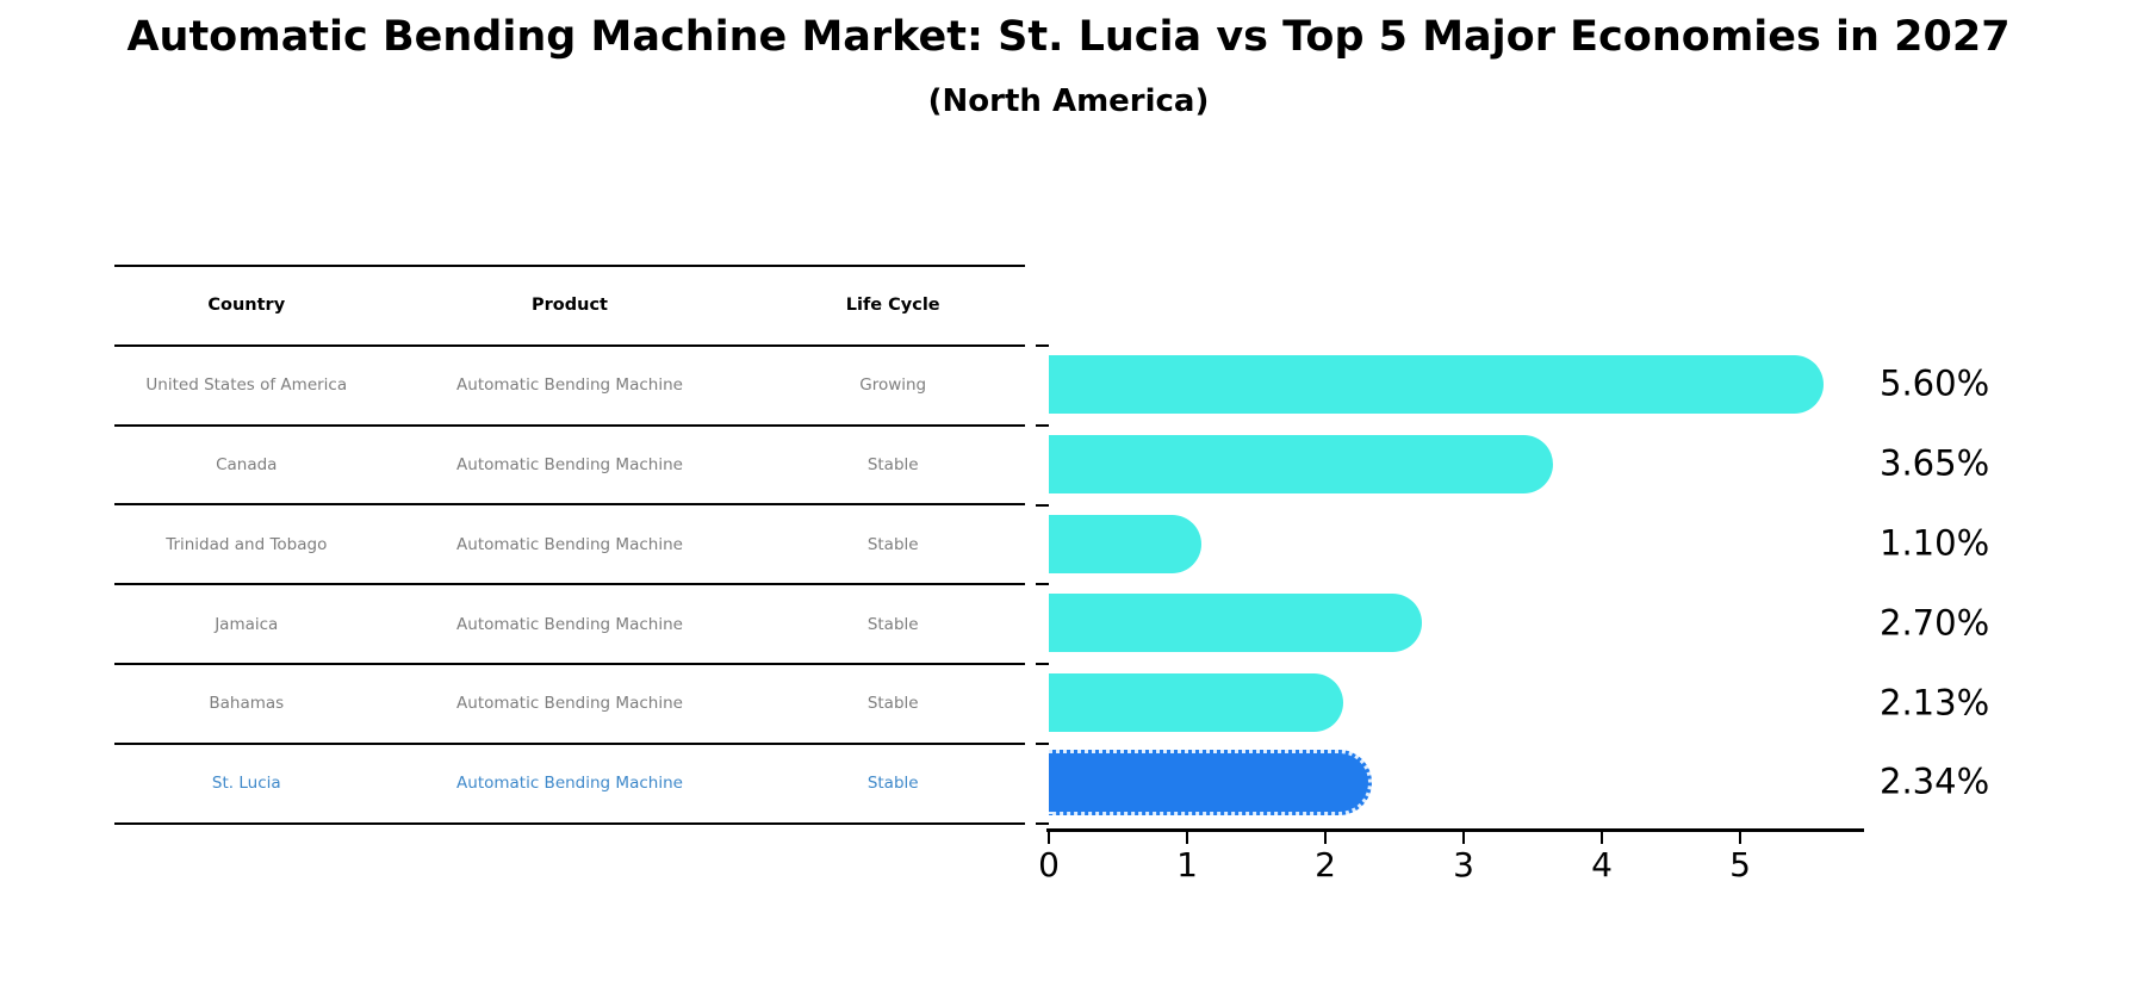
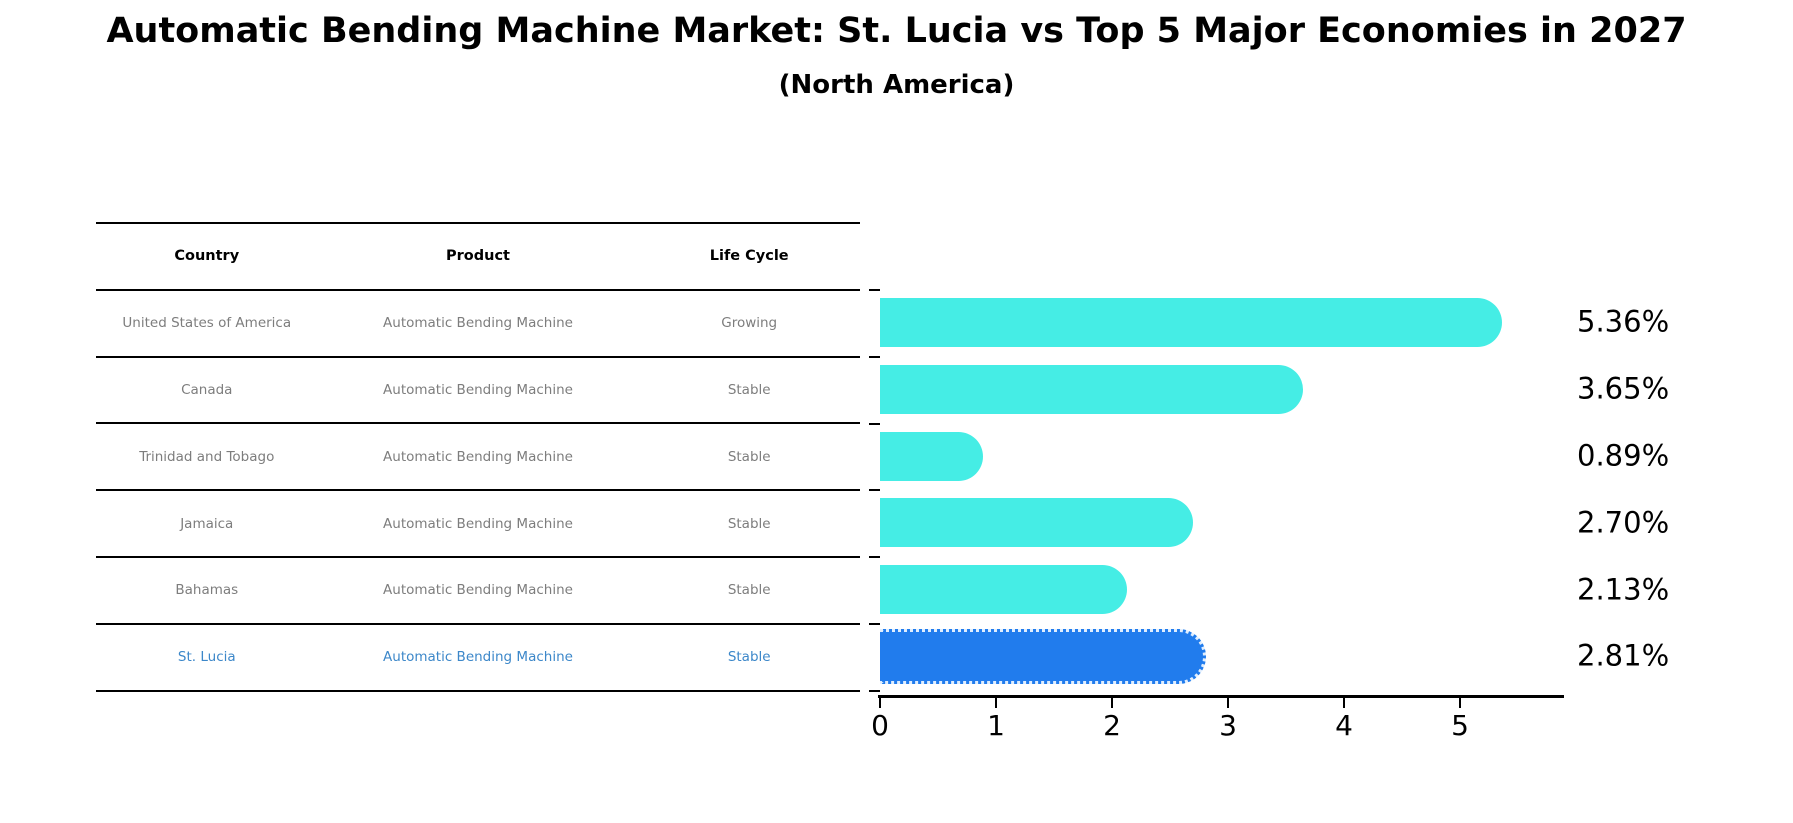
United States of America: 5.60% -> 5.36%
Trinidad and Tobago: 1.10% -> 0.89%
St. Lucia: 2.34% -> 2.81%
